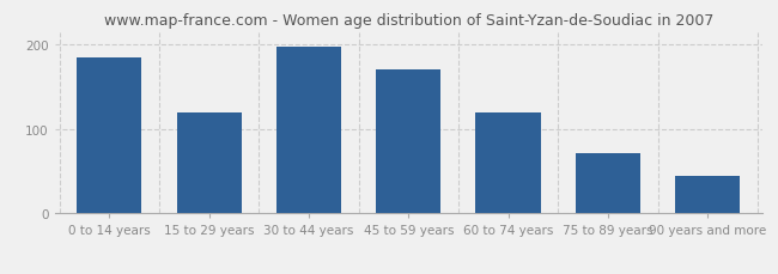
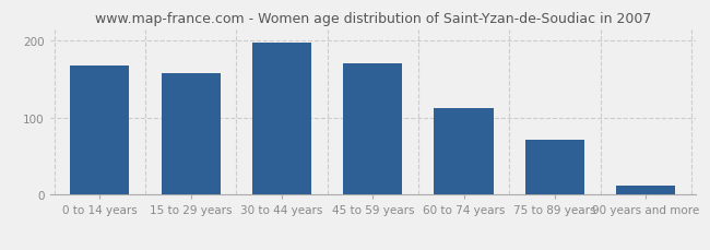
0 to 14 years: 184 -> 168
15 to 29 years: 120 -> 158
60 to 74 years: 120 -> 112
90 years and more: 44 -> 12
